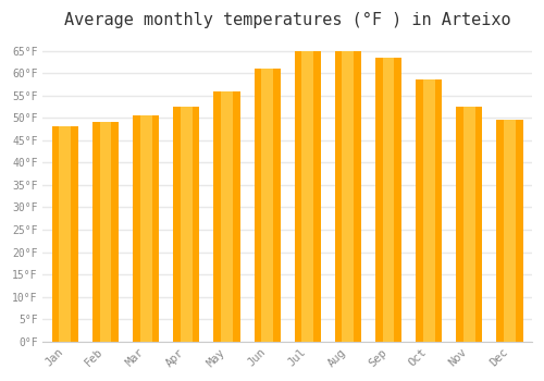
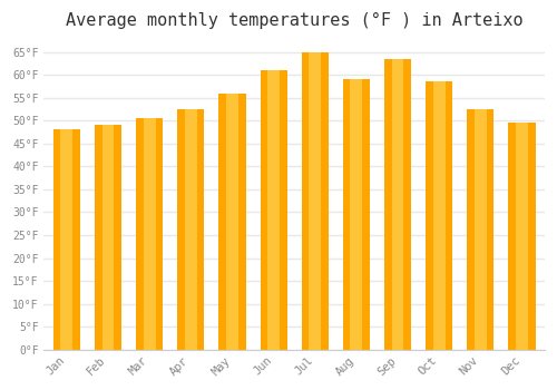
Aug: 65.0°F -> 59.0°F
